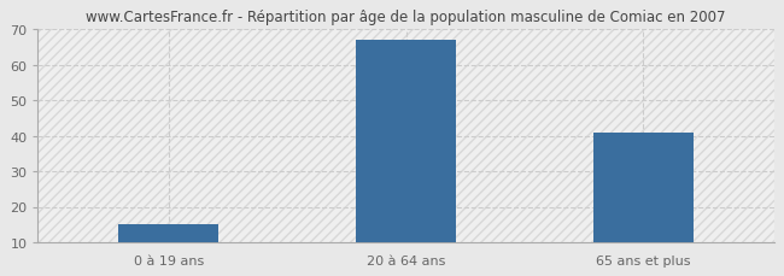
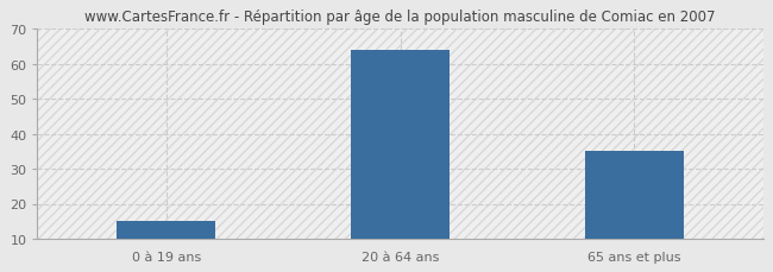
20 à 64 ans: 67 -> 64
65 ans et plus: 41 -> 35
